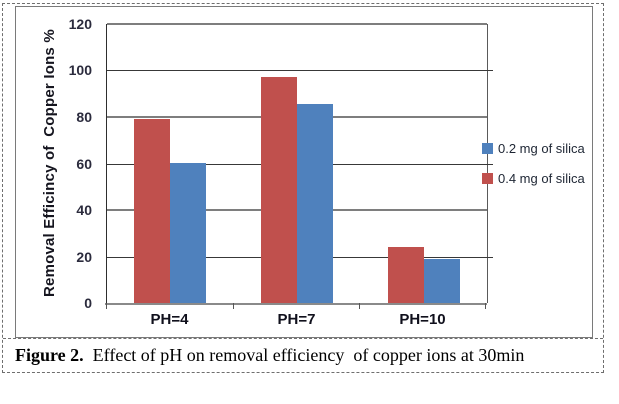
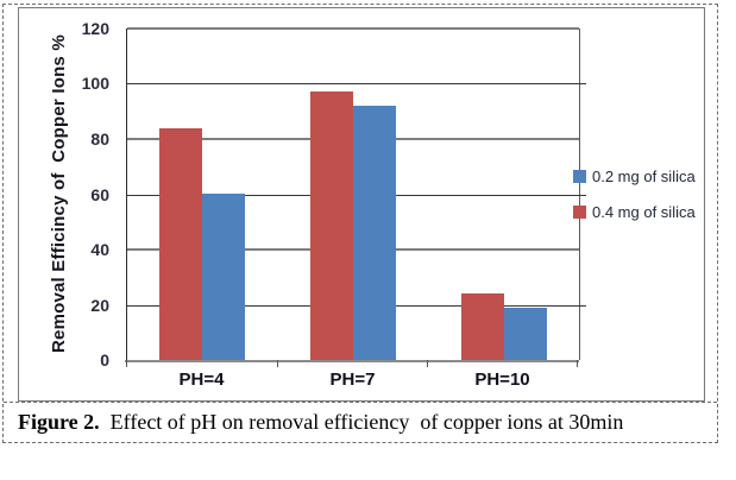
0.4 mg of silica/PH=4: 79 -> 84
0.2 mg of silica/PH=7: 86 -> 92
